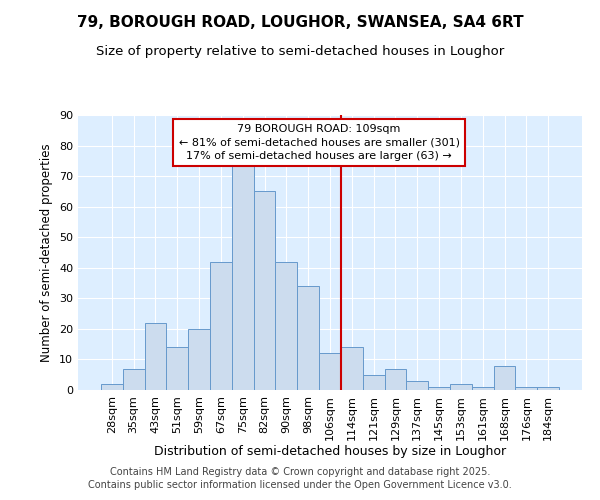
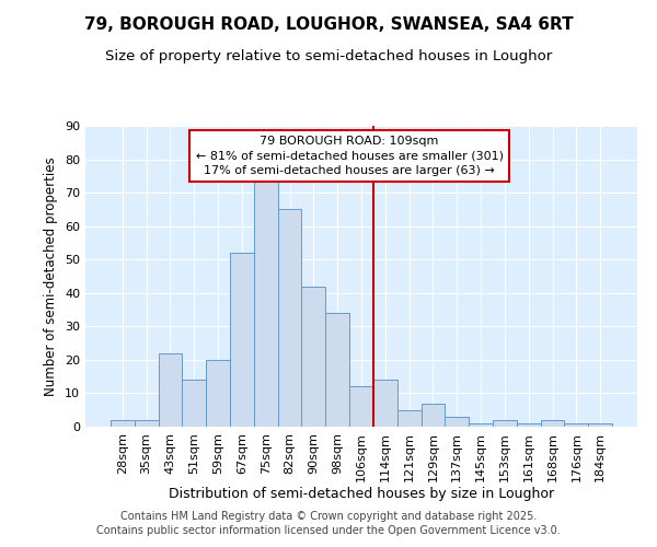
35sqm: 7 -> 2
67sqm: 42 -> 52
168sqm: 8 -> 2
